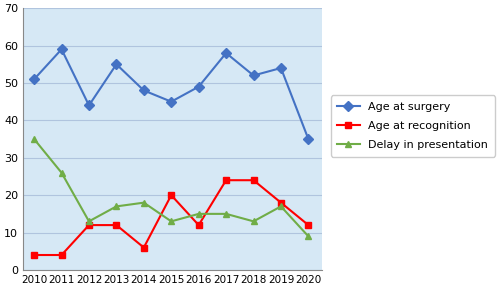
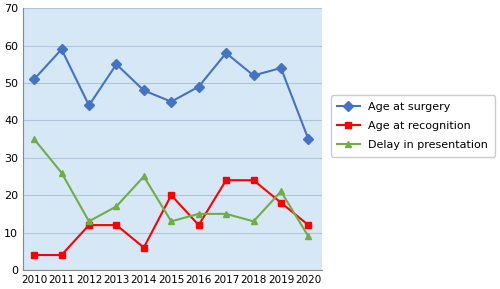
Delay in presentation/2014: 18 -> 25
Delay in presentation/2019: 17 -> 21
